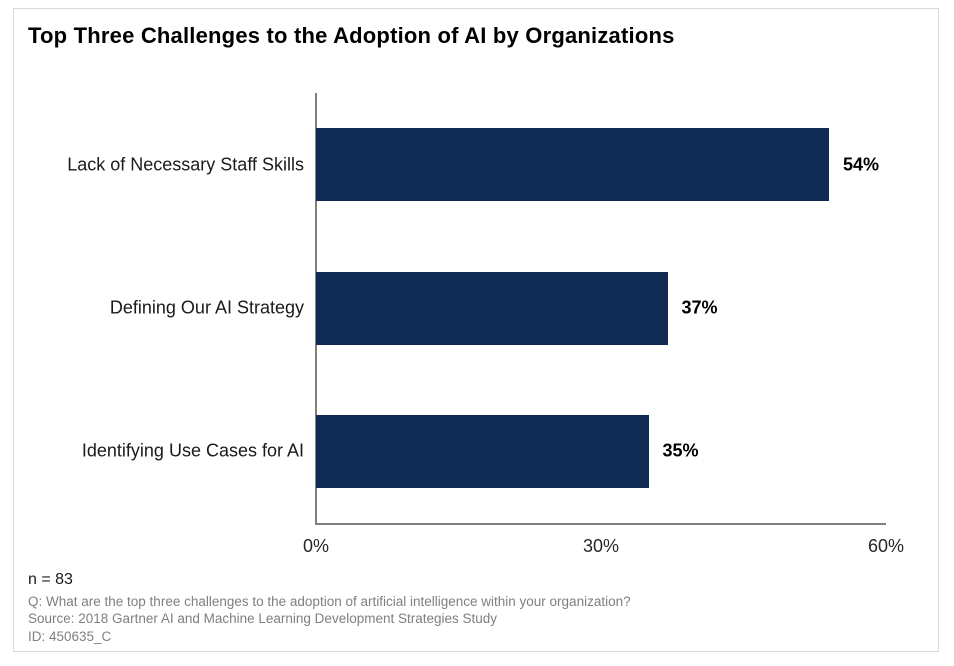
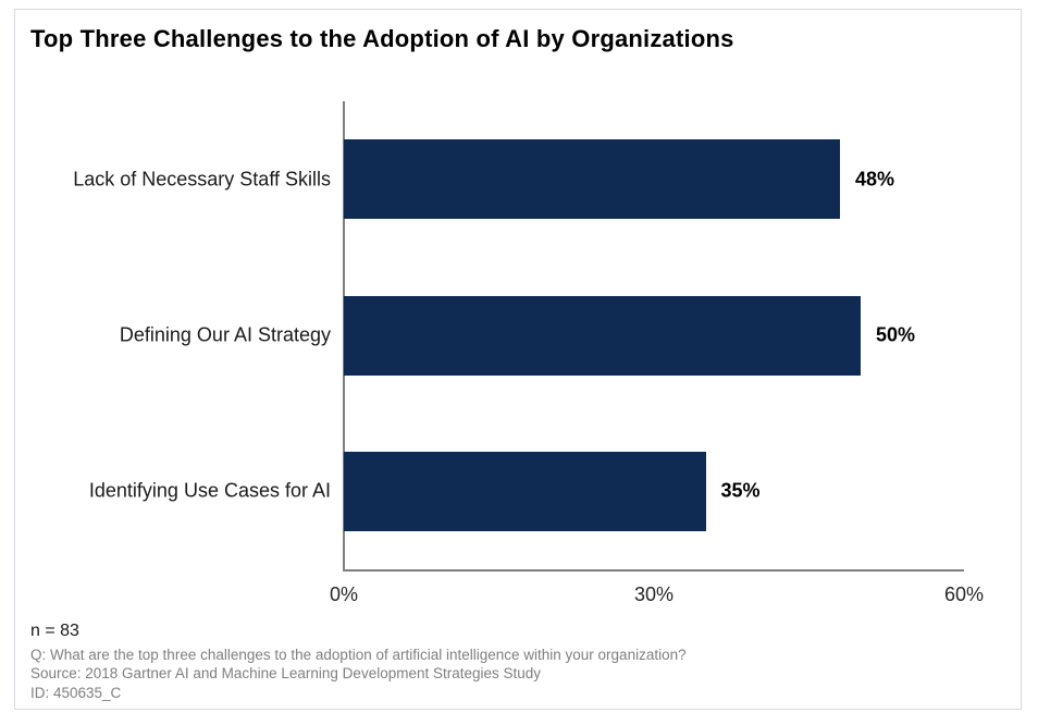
Lack of Necessary Staff Skills: 54% -> 48%
Defining Our AI Strategy: 37% -> 50%
